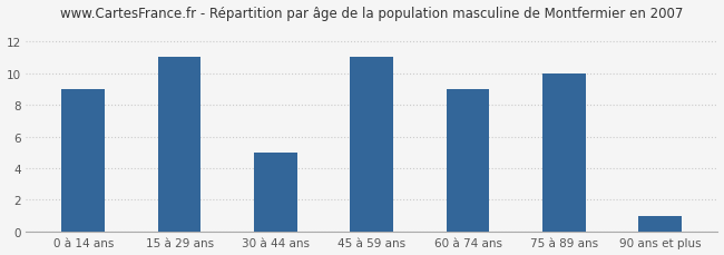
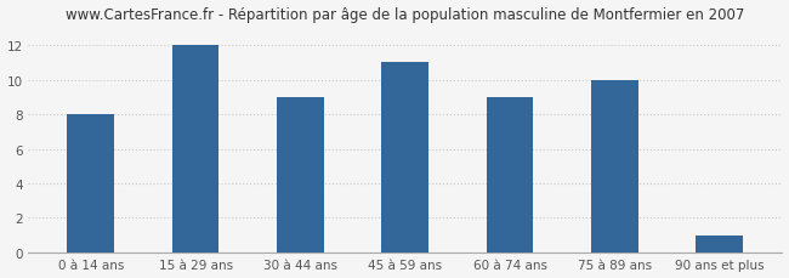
0 à 14 ans: 9 -> 8
15 à 29 ans: 11 -> 12
30 à 44 ans: 5 -> 9
